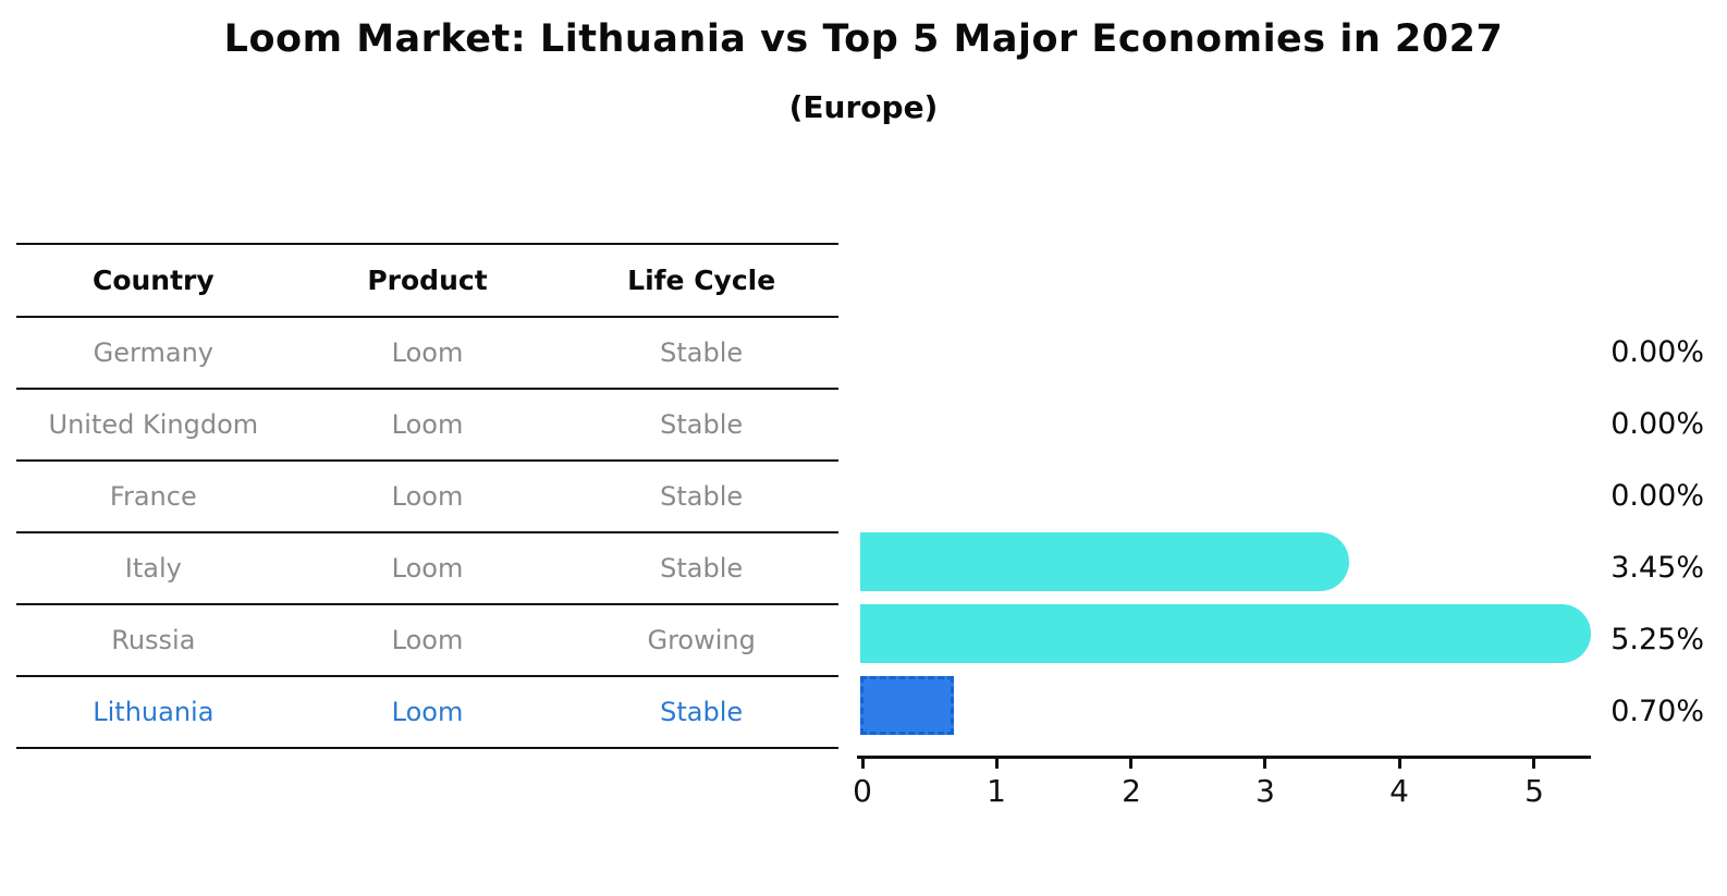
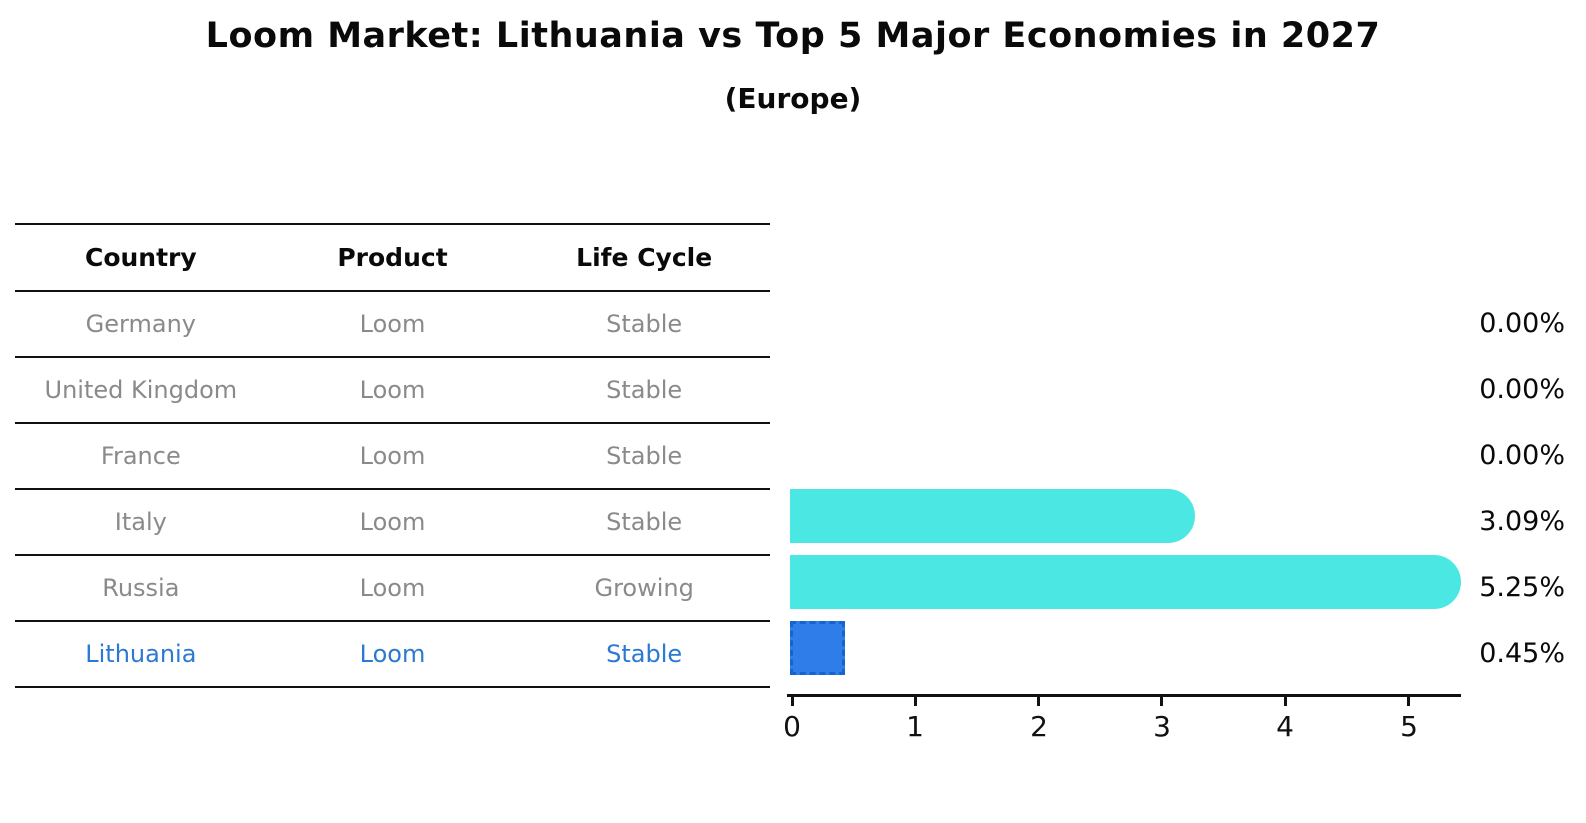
Italy: 3.45% -> 3.09%
Lithuania: 0.70% -> 0.45%
